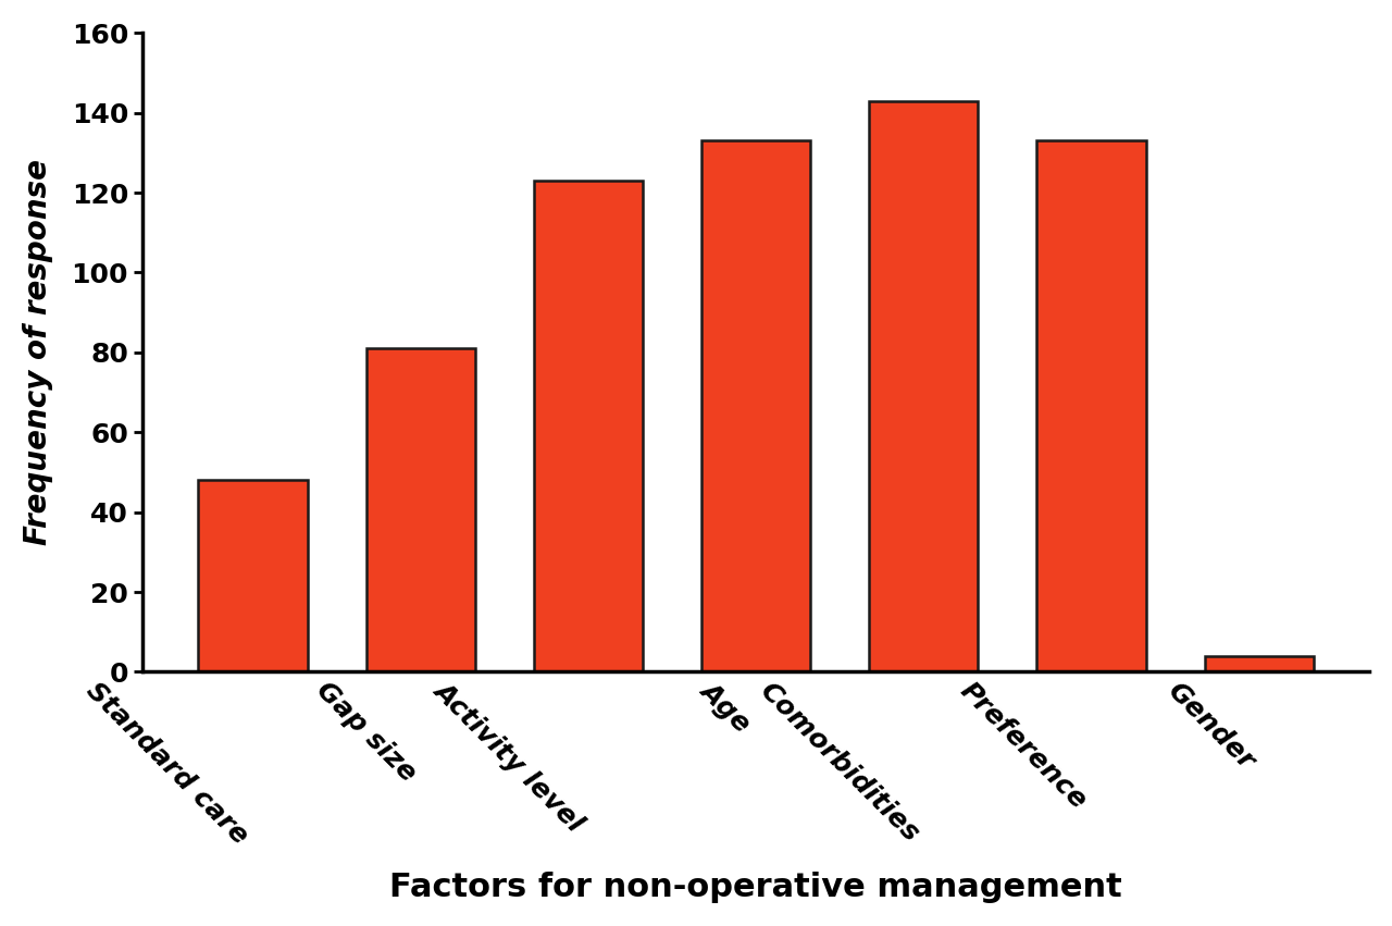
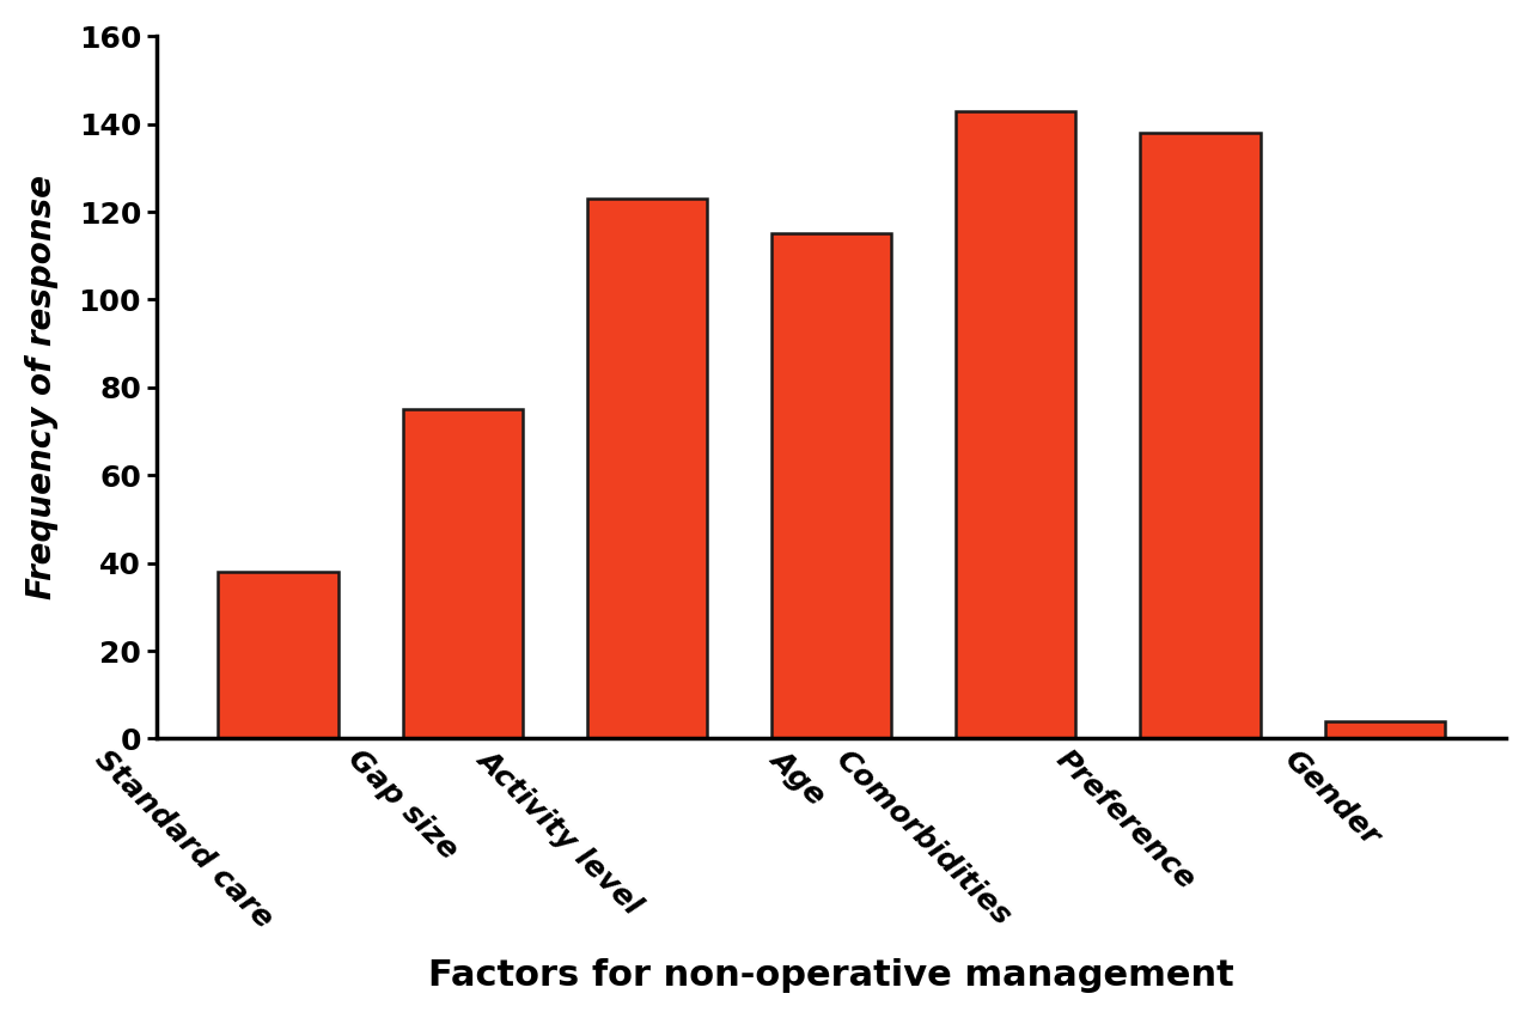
Standard care: 48 -> 38
Gap size: 81 -> 75
Age: 133 -> 115
Preference: 133 -> 138
